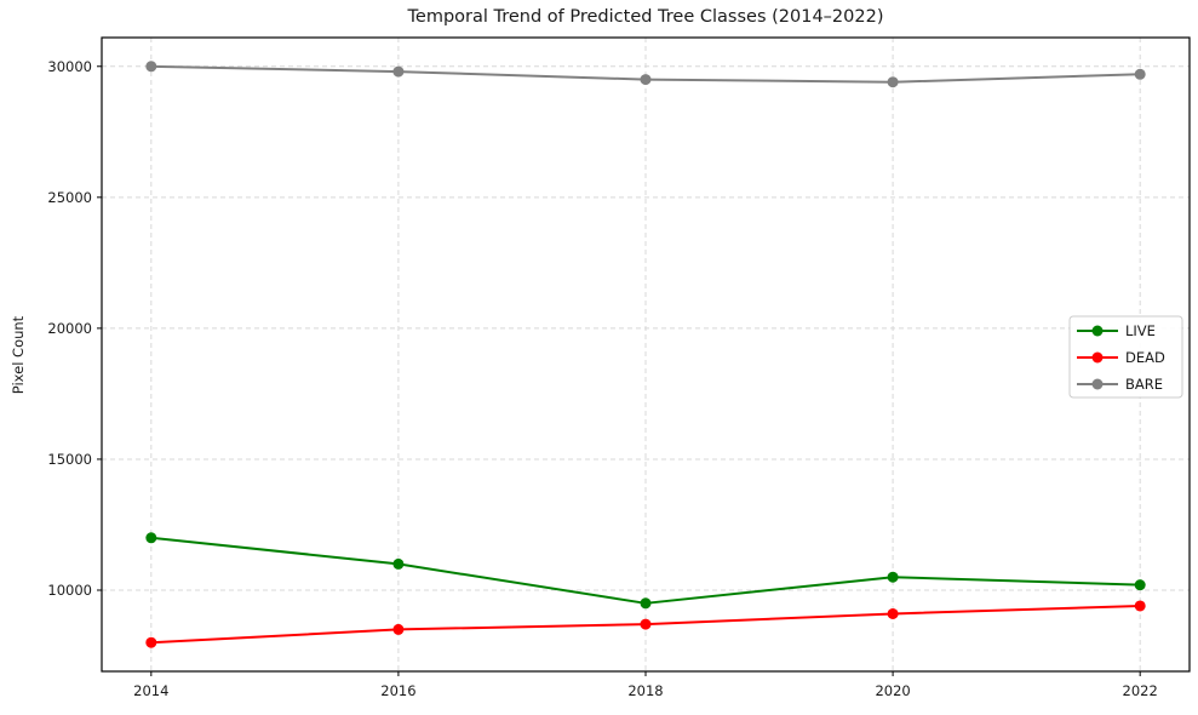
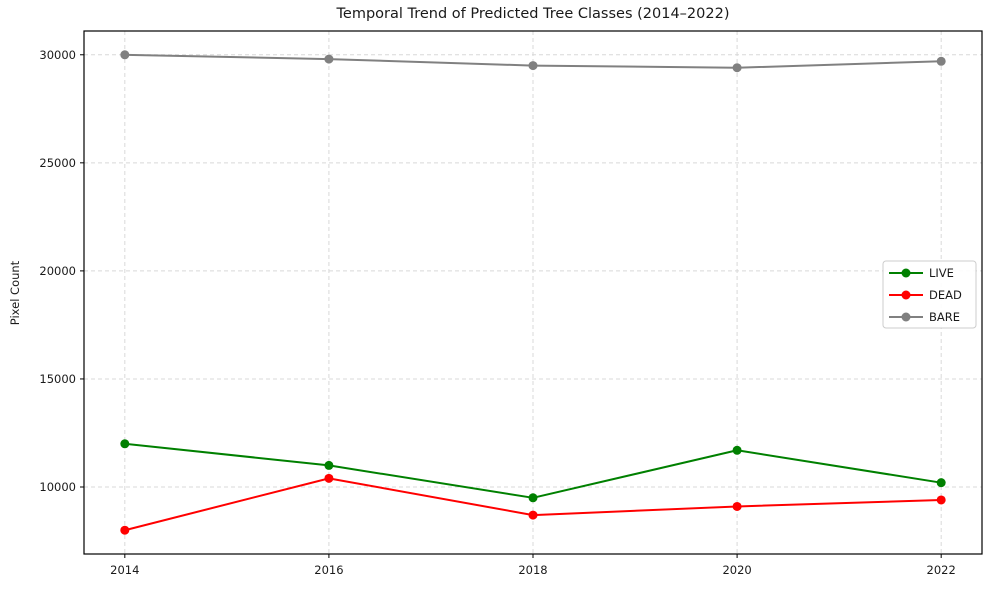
DEAD/2016: 8500 -> 10400
LIVE/2020: 10500 -> 11700
